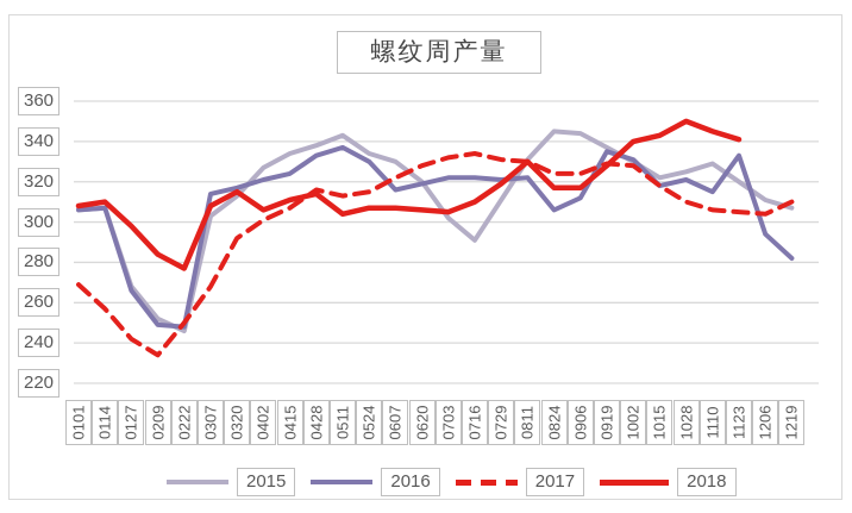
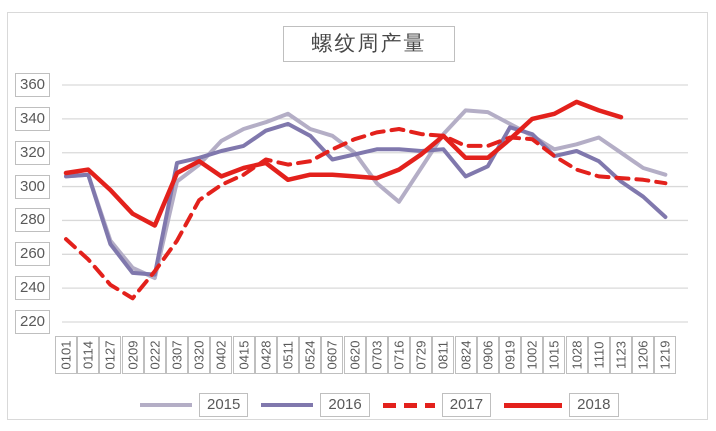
2016/1123: 333 -> 303
2017/1219: 310 -> 302
